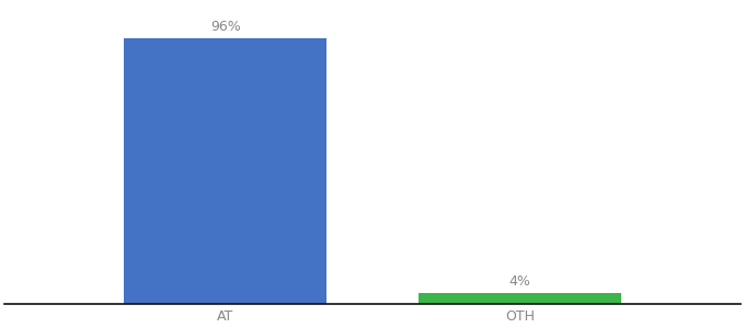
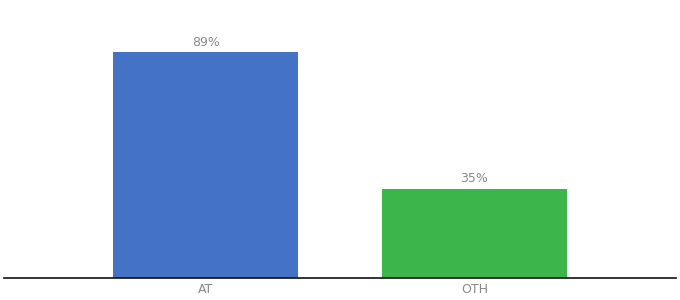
AT: 96% -> 89%
OTH: 4% -> 35%
